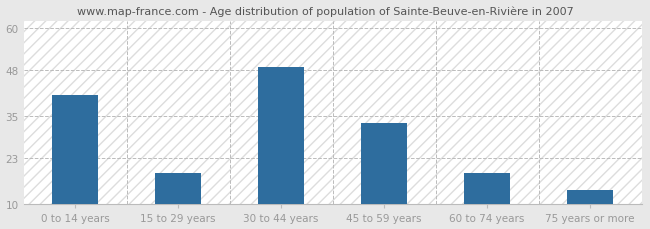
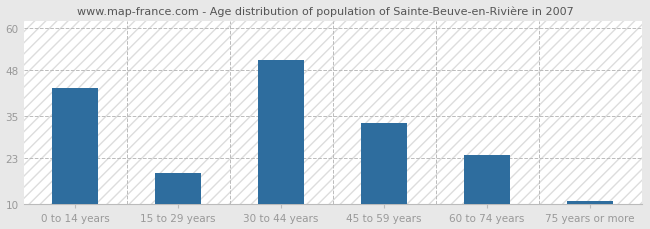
0 to 14 years: 41 -> 43
30 to 44 years: 49 -> 51
60 to 74 years: 19 -> 24
75 years or more: 14 -> 11
